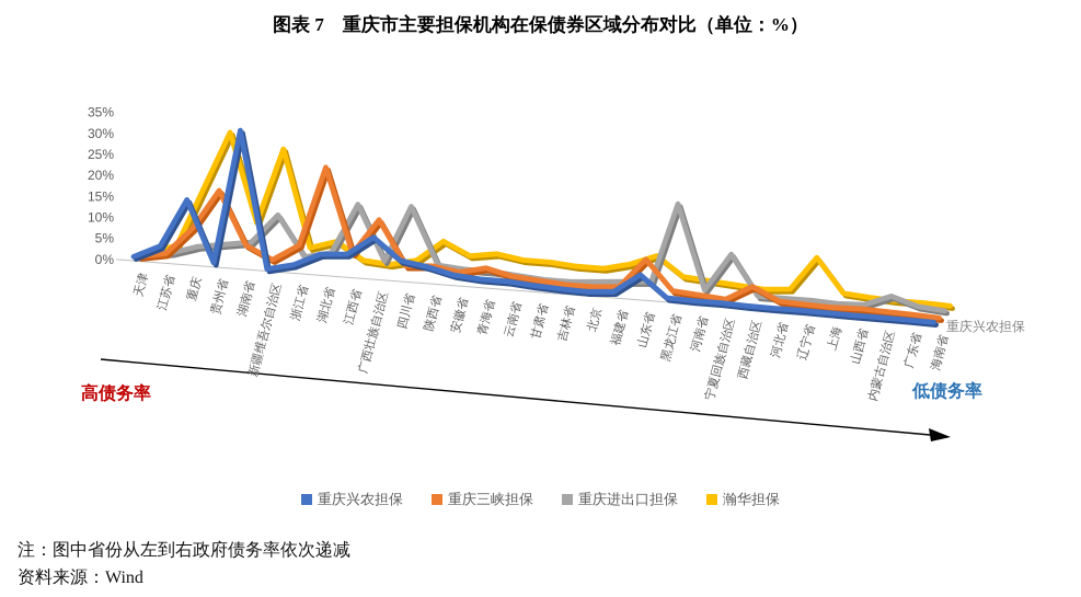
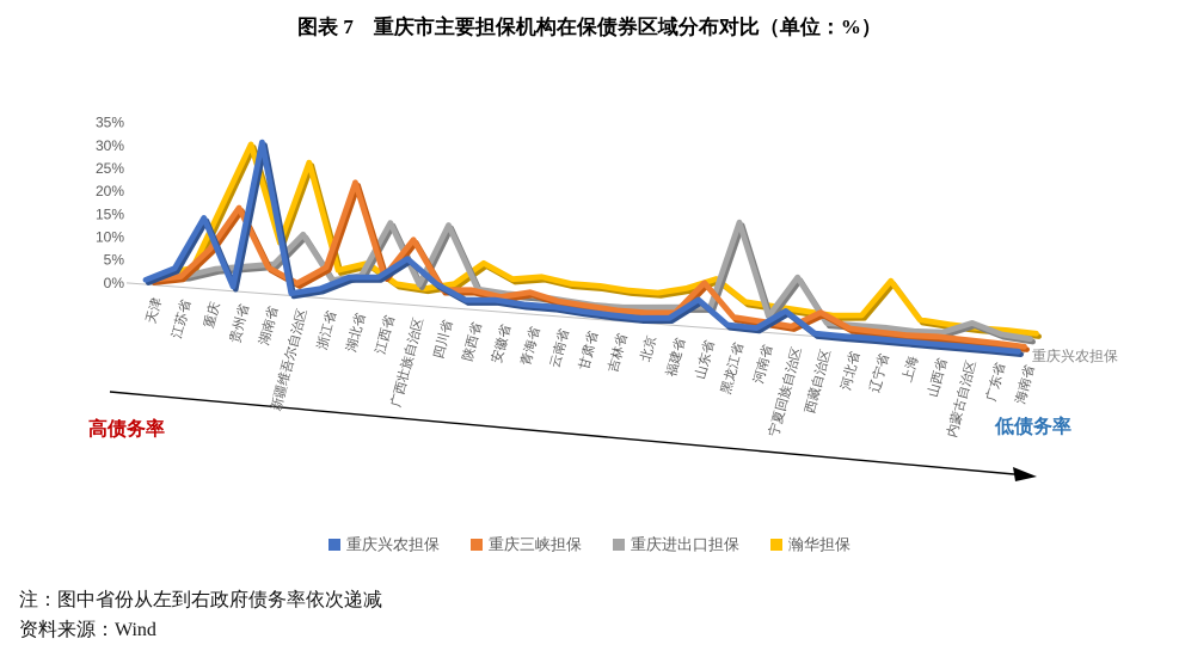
重庆兴农担保/陕西省: 4% -> 2%
重庆兴农担保/宁夏回族自治区: 1% -> 5%
